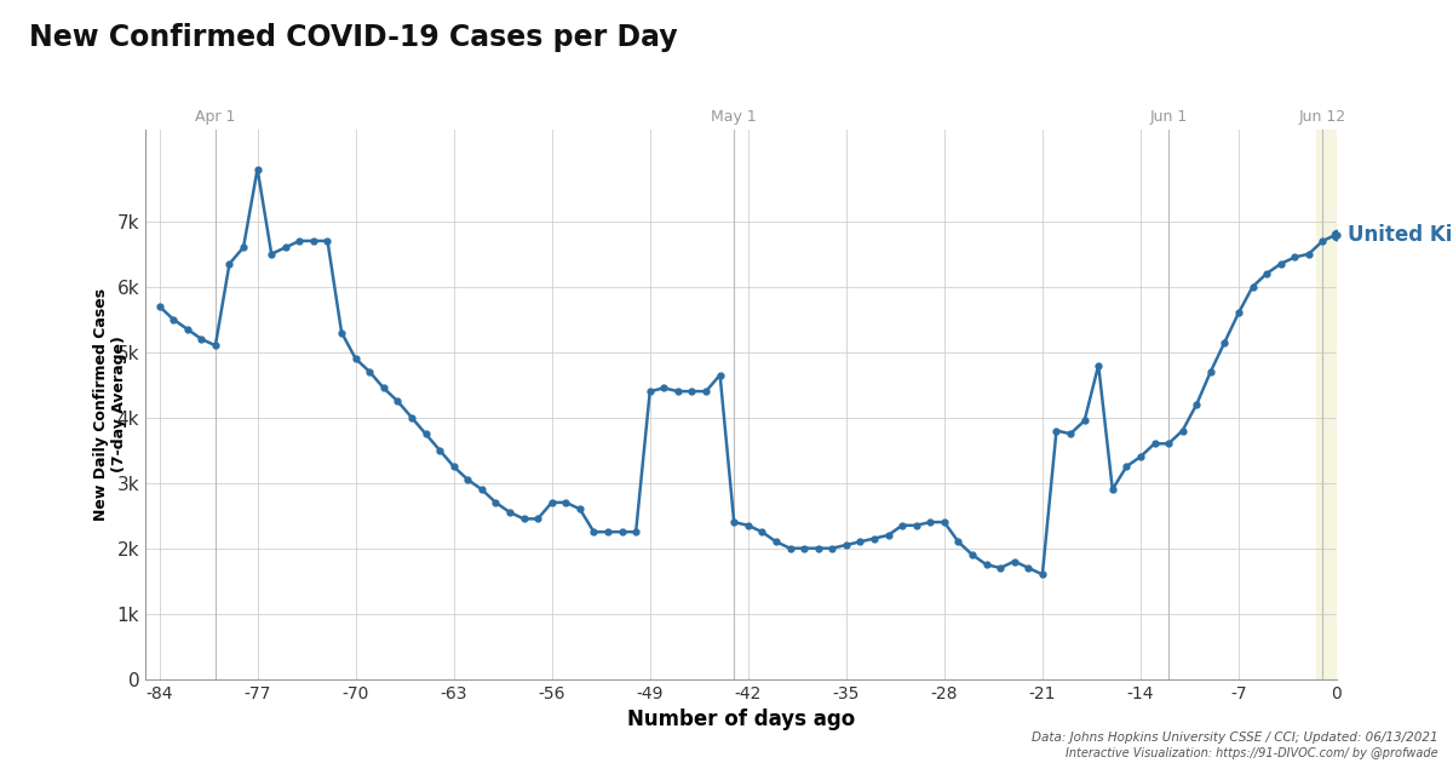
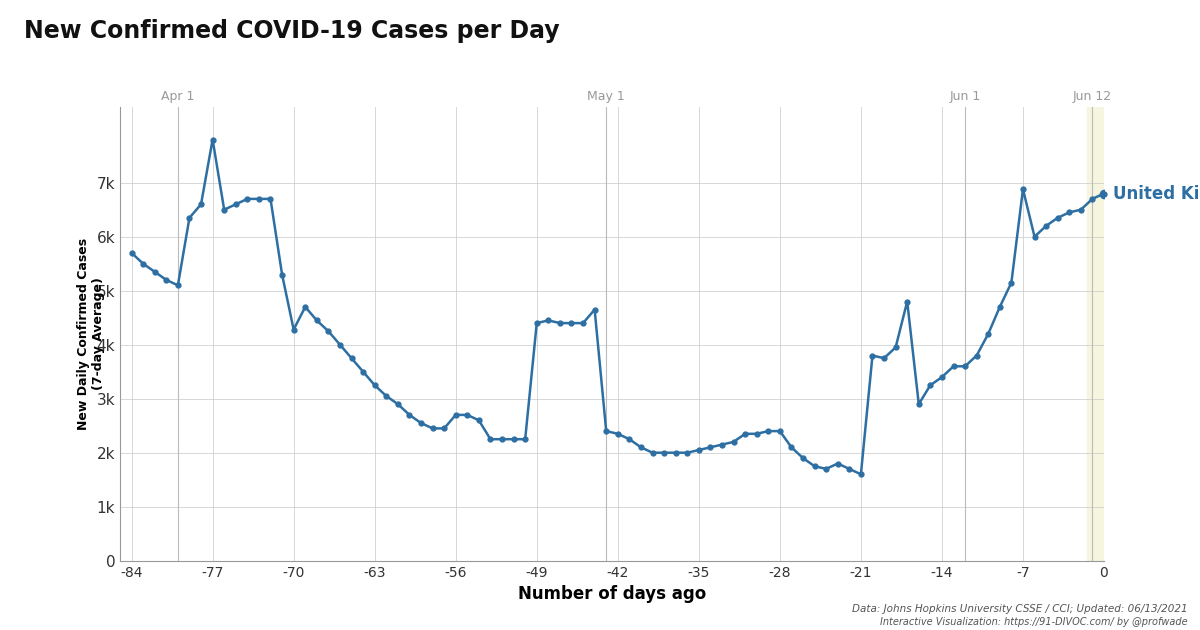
-70: 4.90k -> 4.28k
-7: 5.60k -> 6.88k
